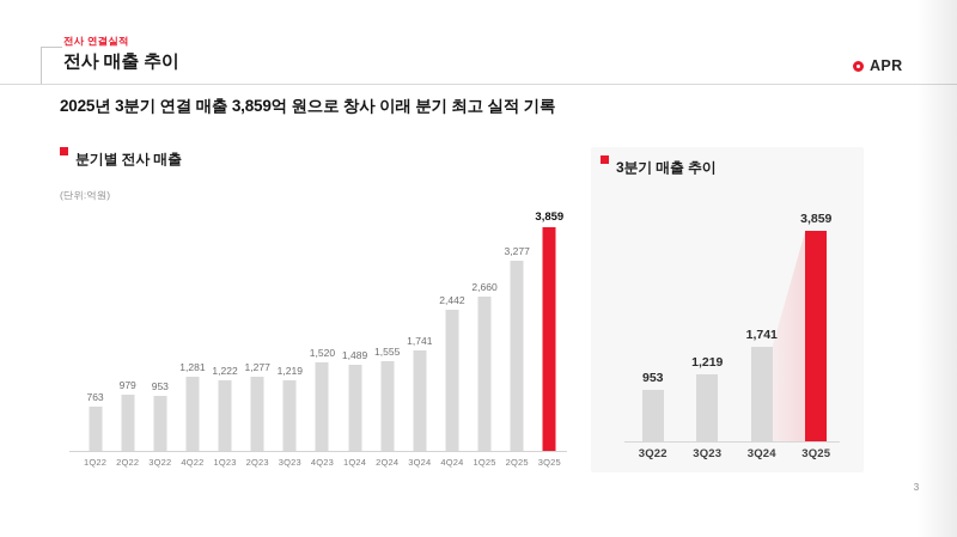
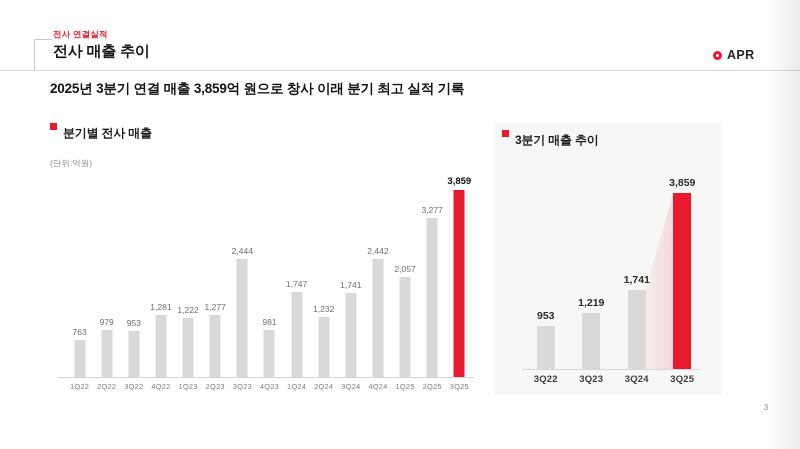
분기별 전사 매출/3Q23: 1,219 -> 2,444
분기별 전사 매출/4Q23: 1,520 -> 981
분기별 전사 매출/1Q24: 1,489 -> 1,747
분기별 전사 매출/2Q24: 1,555 -> 1,232
분기별 전사 매출/1Q25: 2,660 -> 2,057
